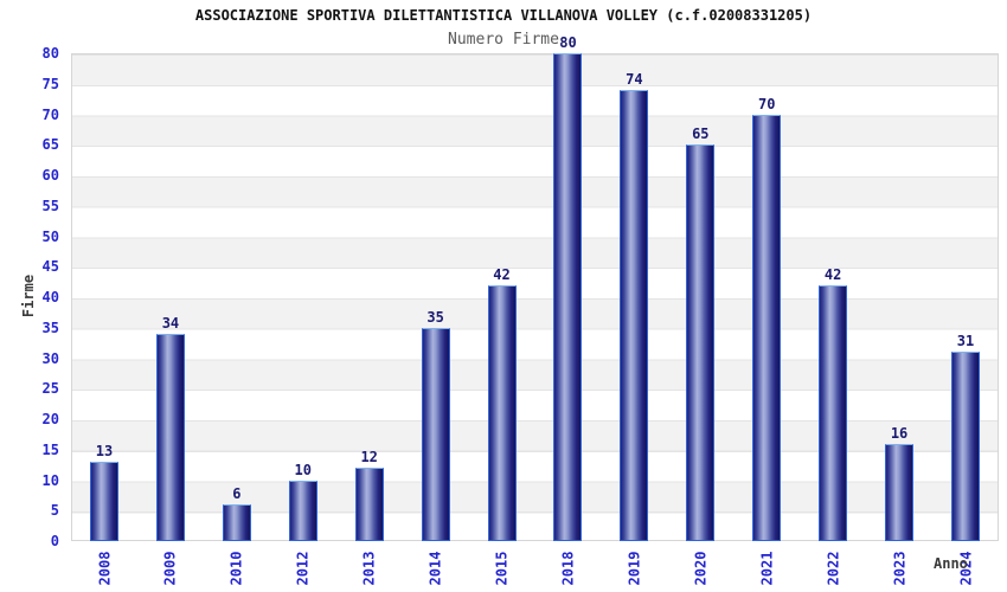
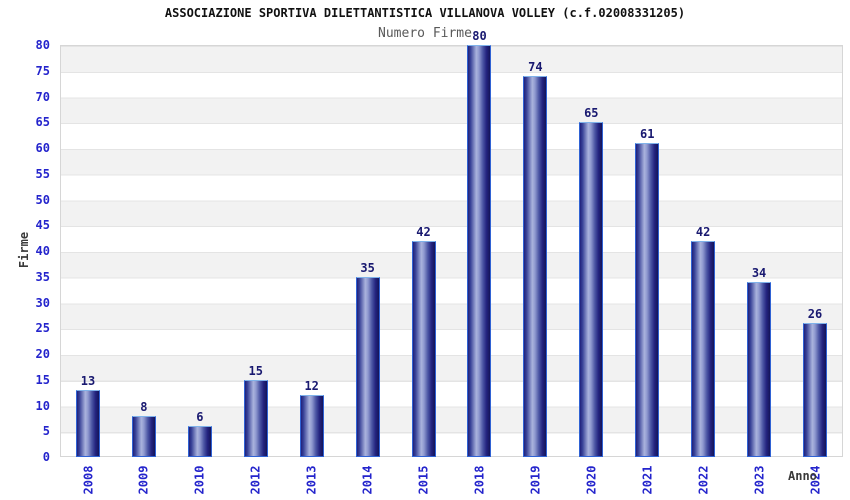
2009: 34 -> 8
2012: 10 -> 15
2021: 70 -> 61
2023: 16 -> 34
2024: 31 -> 26
